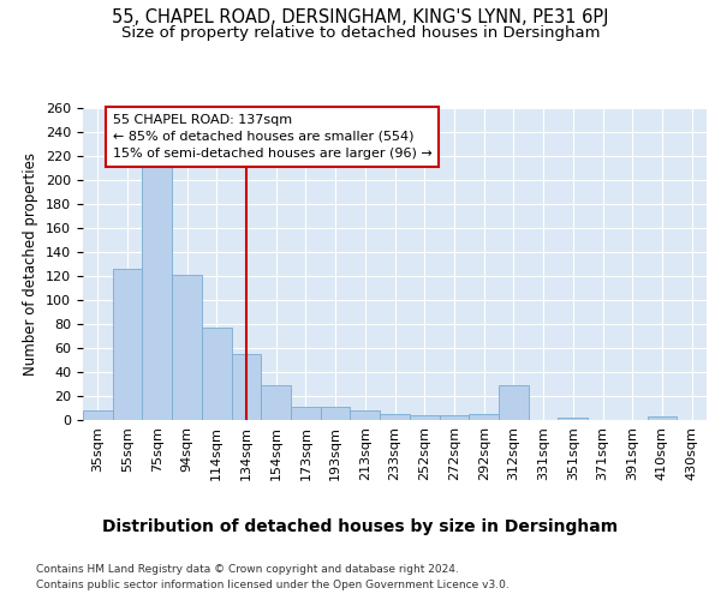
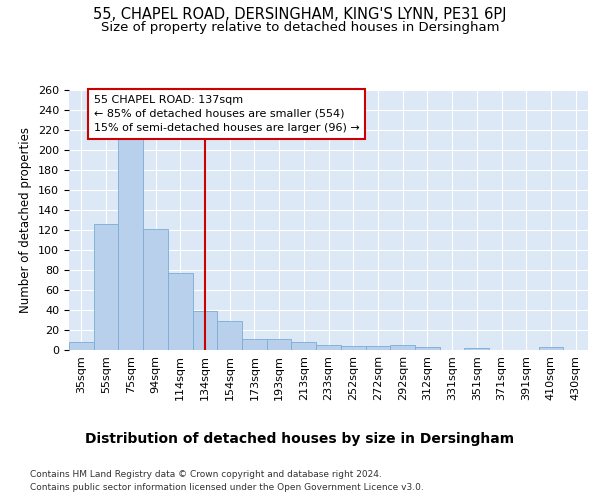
134sqm: 55 -> 39
312sqm: 29 -> 3
